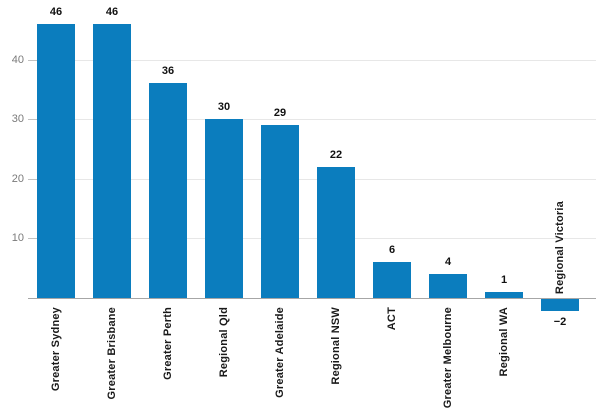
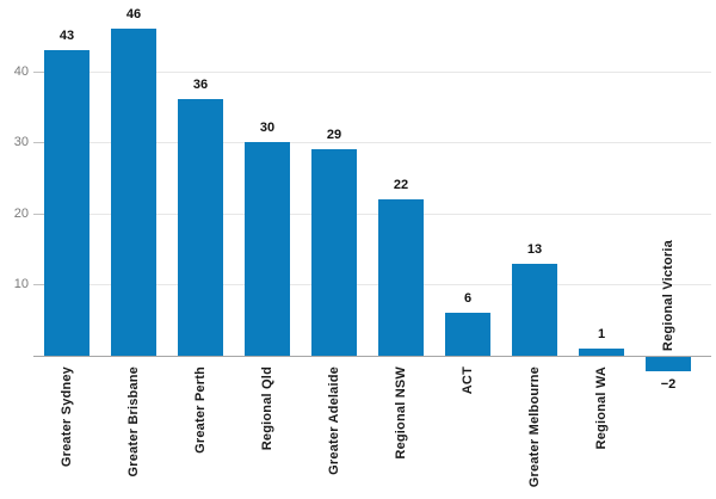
Greater Sydney: 46 -> 43
Greater Melbourne: 4 -> 13
